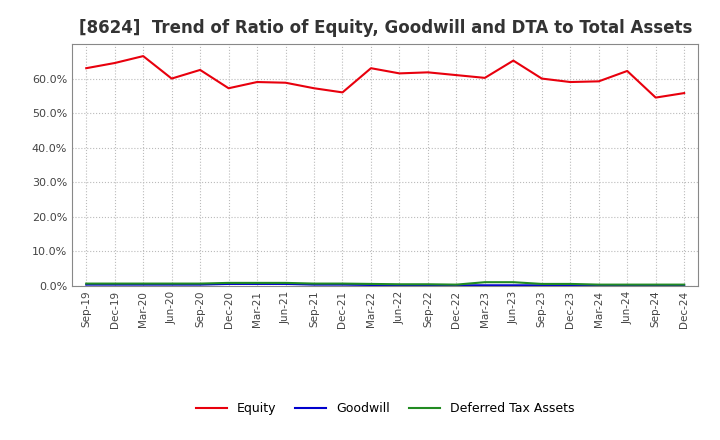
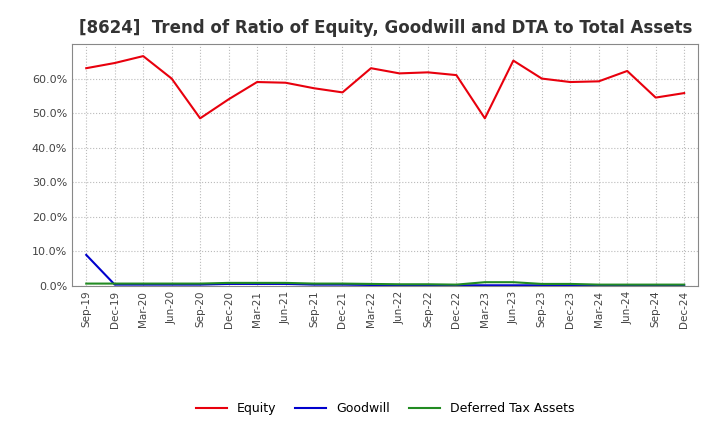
Goodwill/Sep-19: 0.4% -> 9.0%
Equity/Sep-20: 62.5% -> 48.5%
Equity/Dec-20: 57.2% -> 54.0%
Equity/Mar-23: 60.2% -> 48.5%
